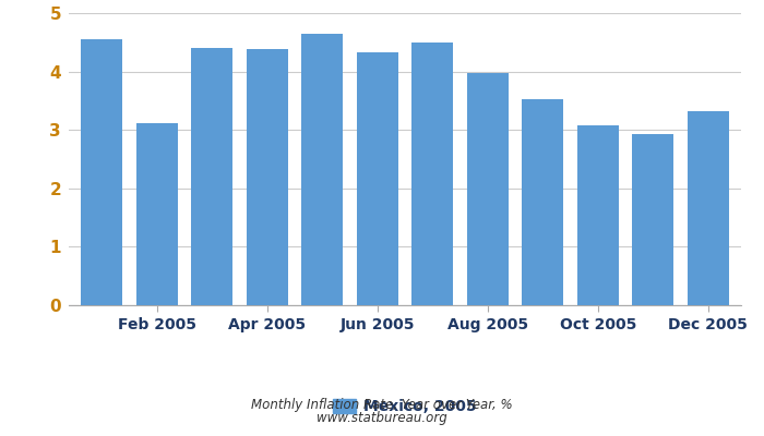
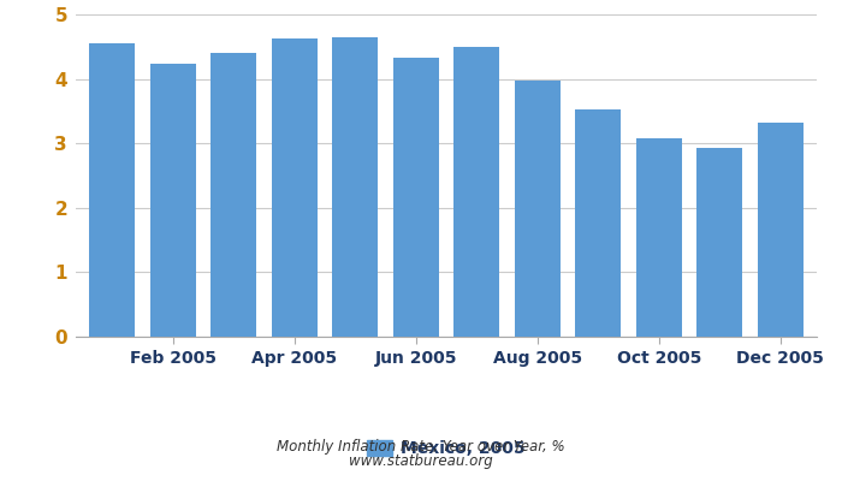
Feb 2005: 3.12 -> 4.24
Apr 2005: 4.38 -> 4.63
